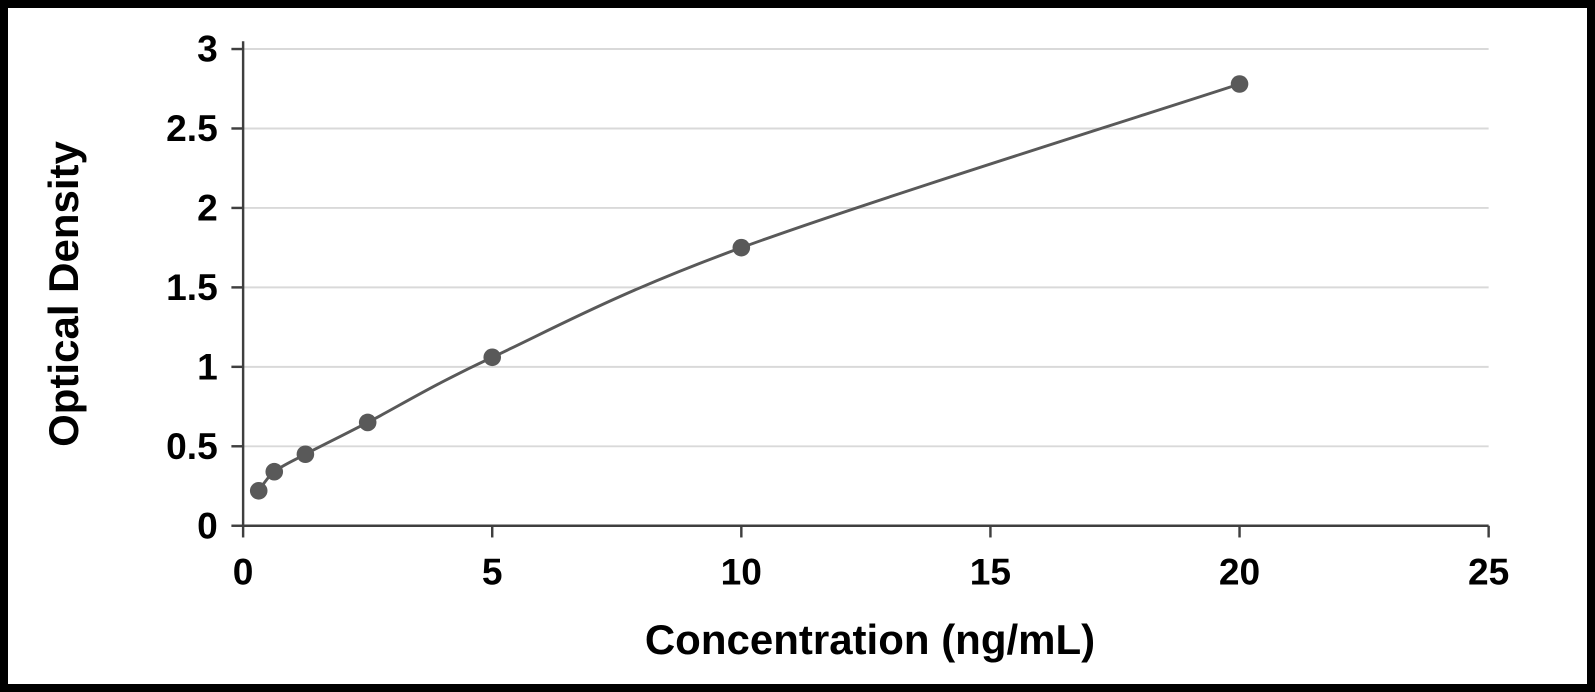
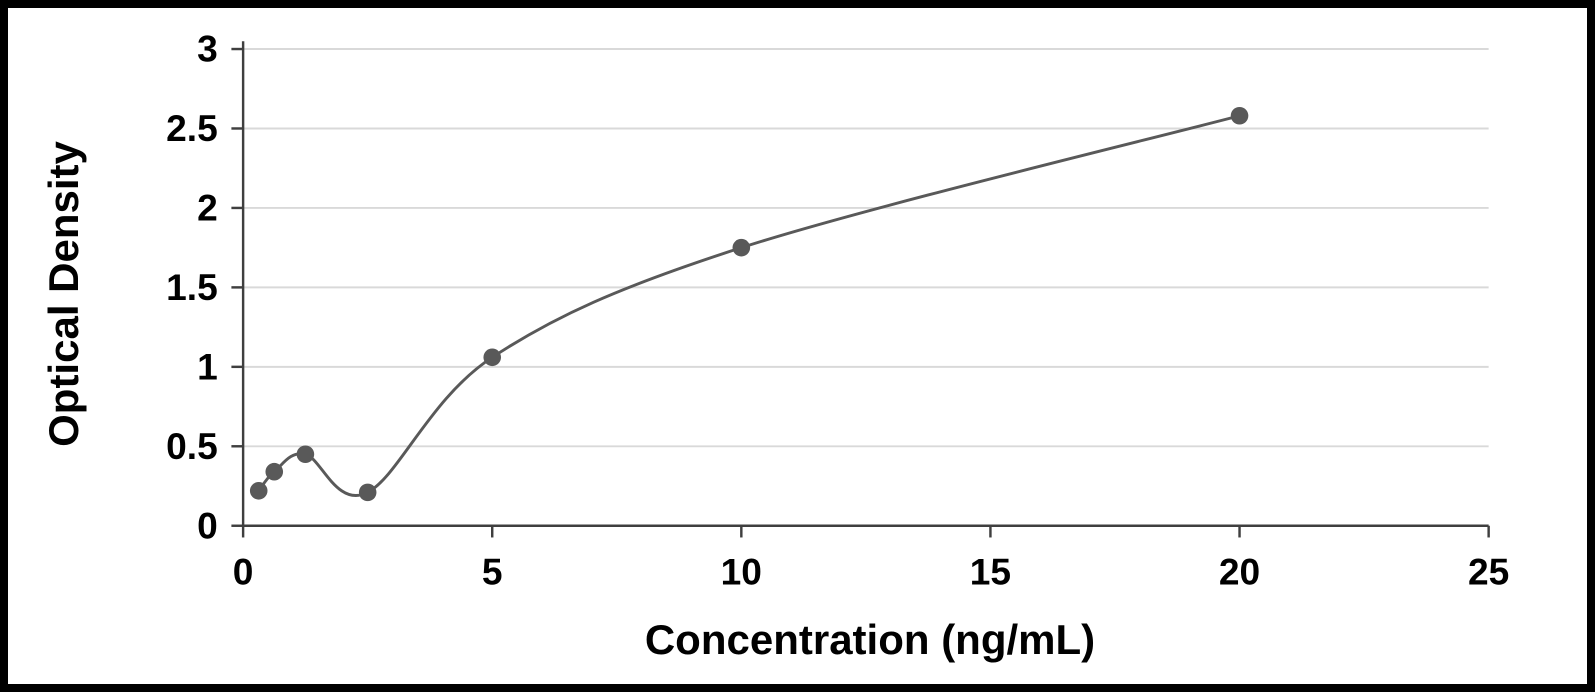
2.5: 0.65 -> 0.21
20: 2.78 -> 2.58
